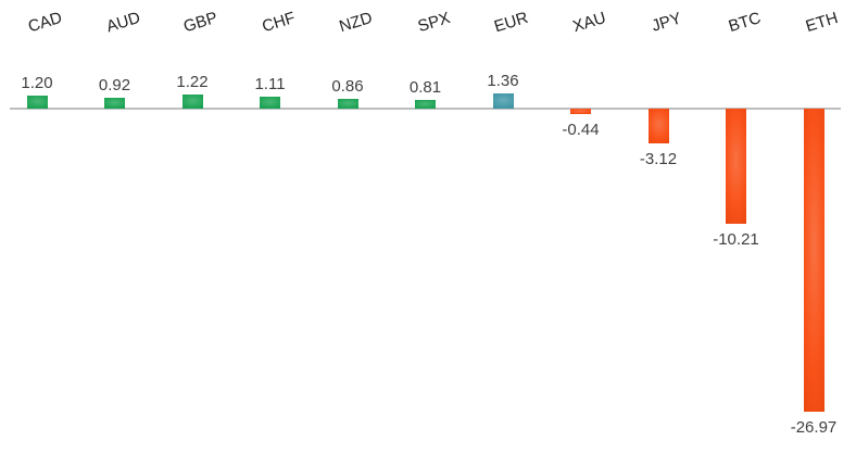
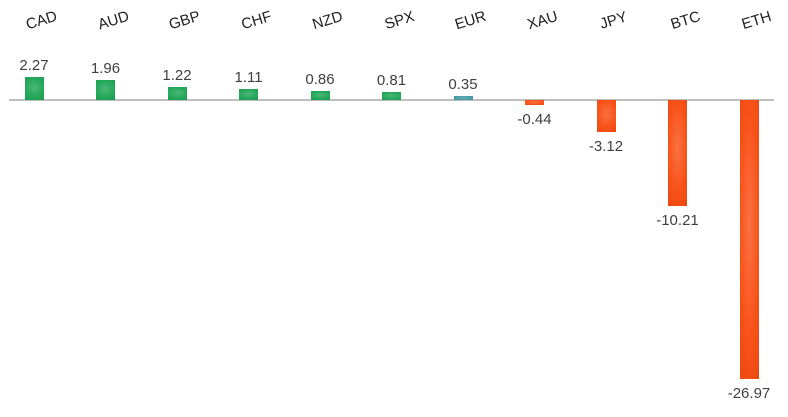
CAD: 1.20 -> 2.27
AUD: 0.92 -> 1.96
EUR: 1.36 -> 0.35
